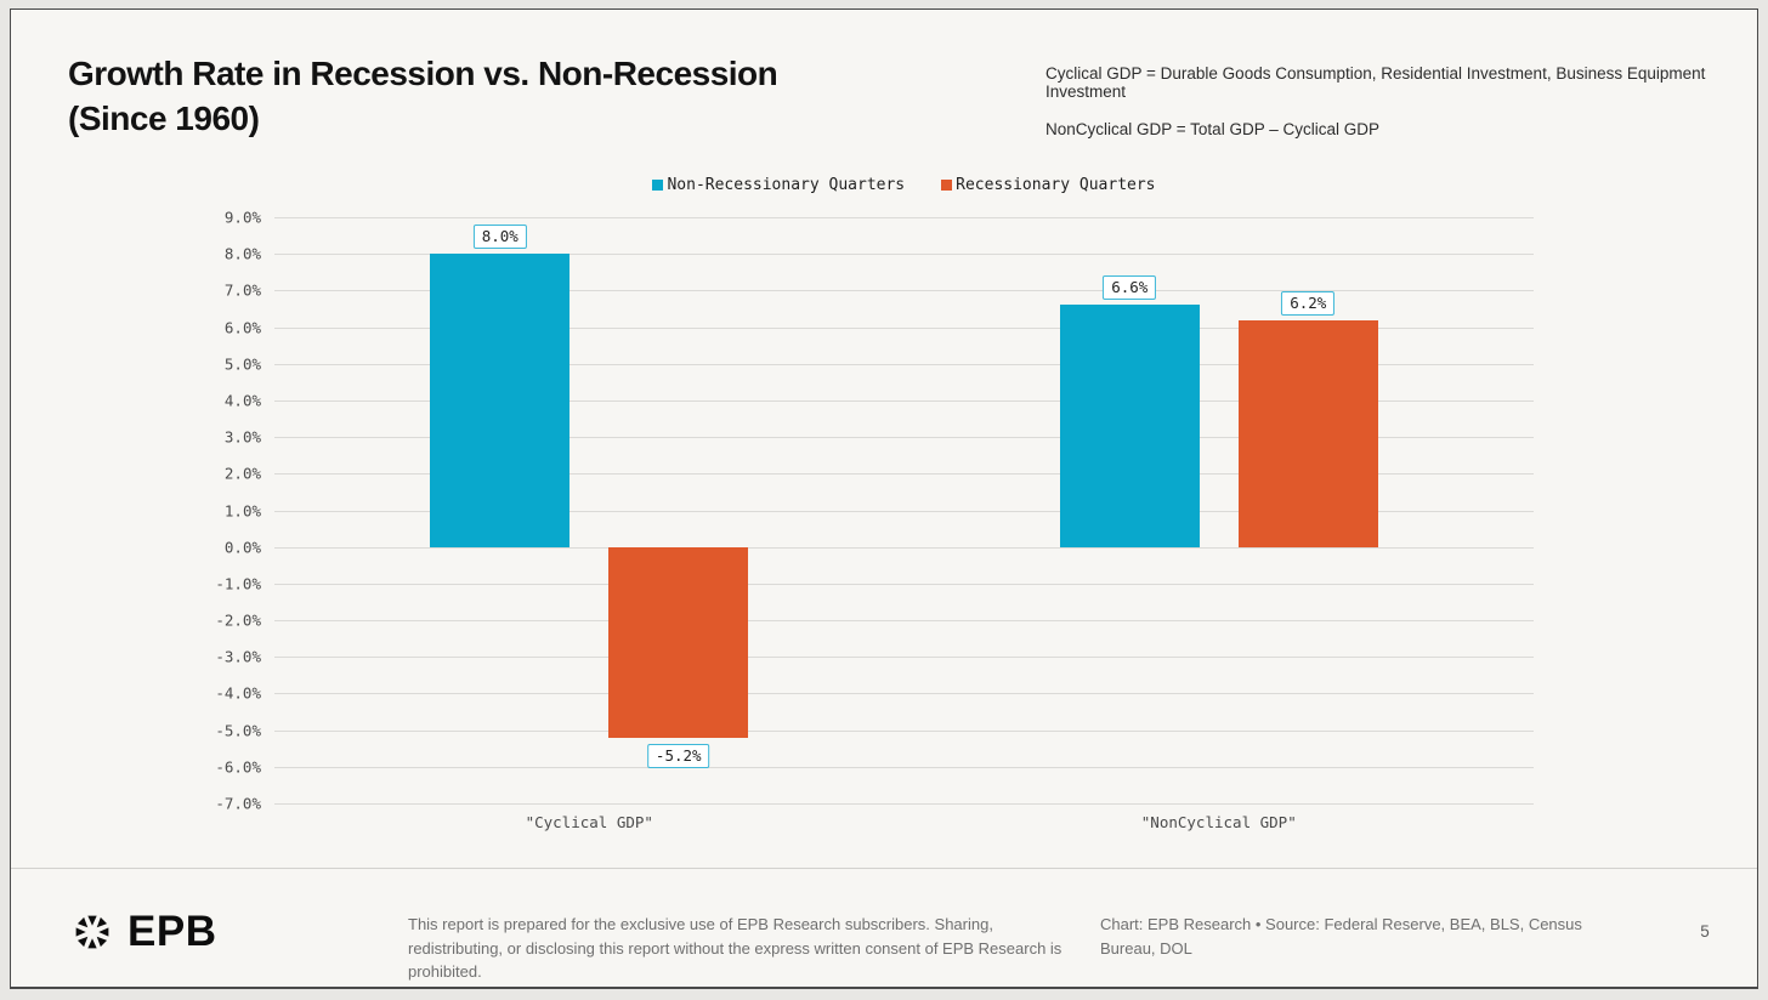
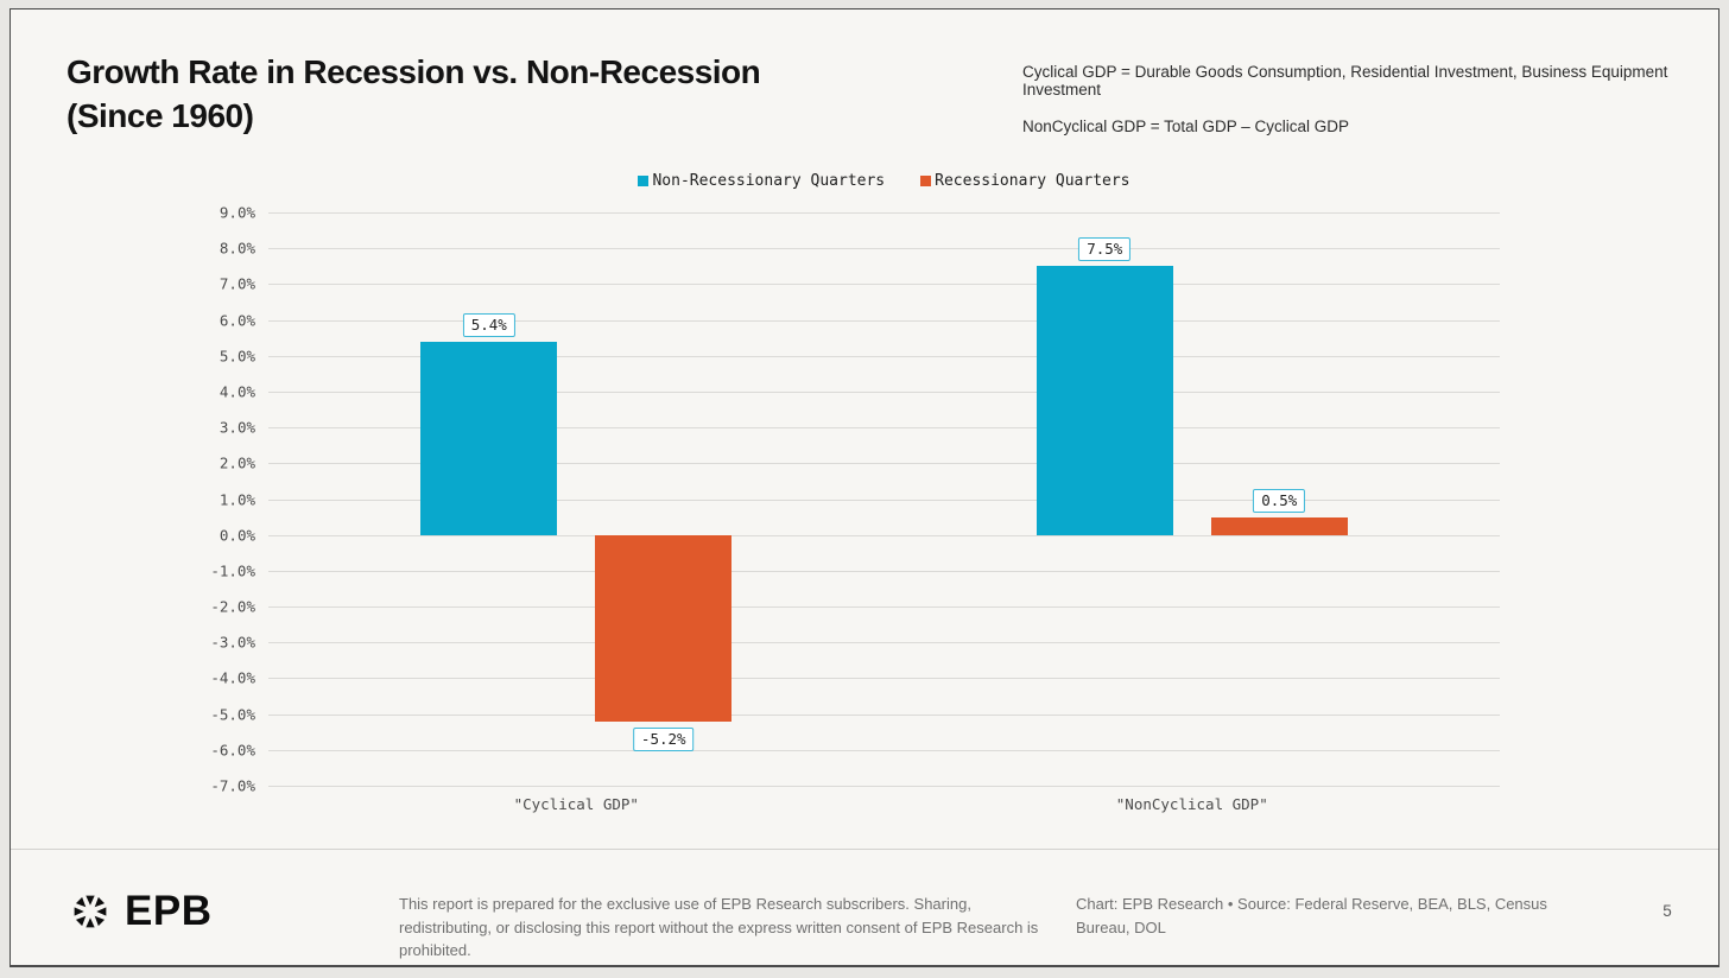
Non-Recessionary Quarters/"Cyclical GDP": 8.0% -> 5.4%
Non-Recessionary Quarters/"NonCyclical GDP": 6.6% -> 7.5%
Recessionary Quarters/"NonCyclical GDP": 6.2% -> 0.5%
